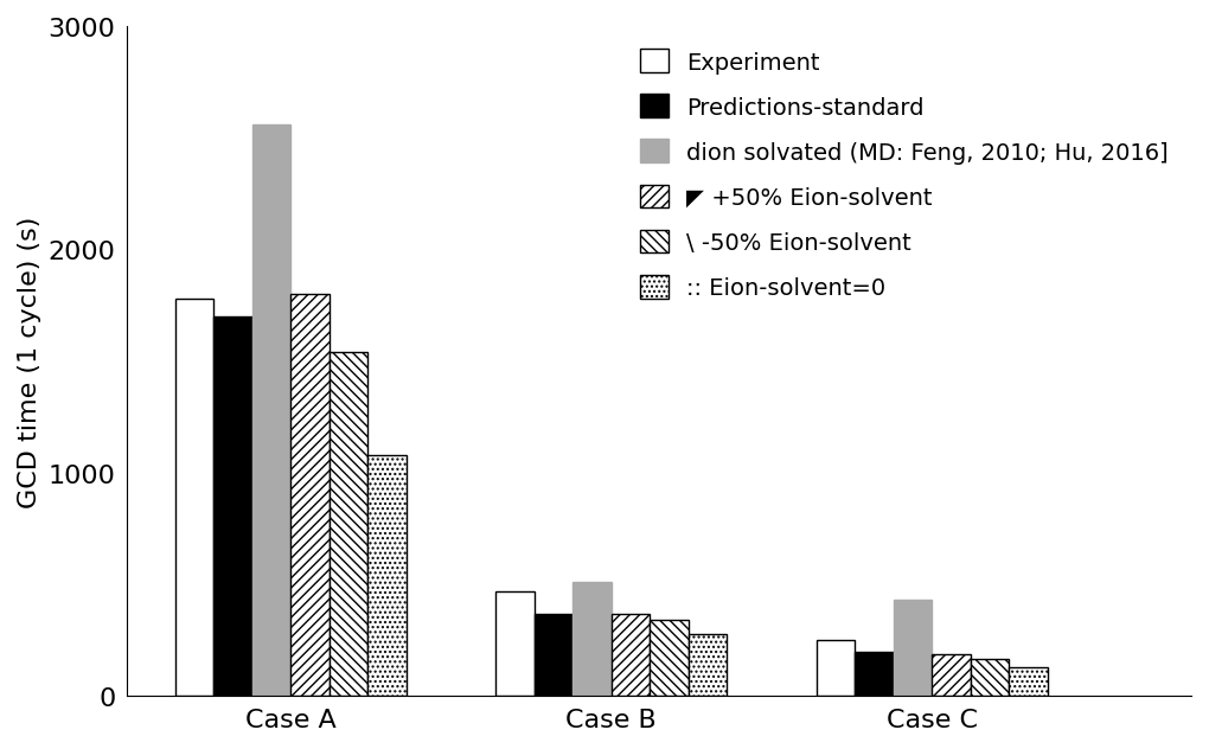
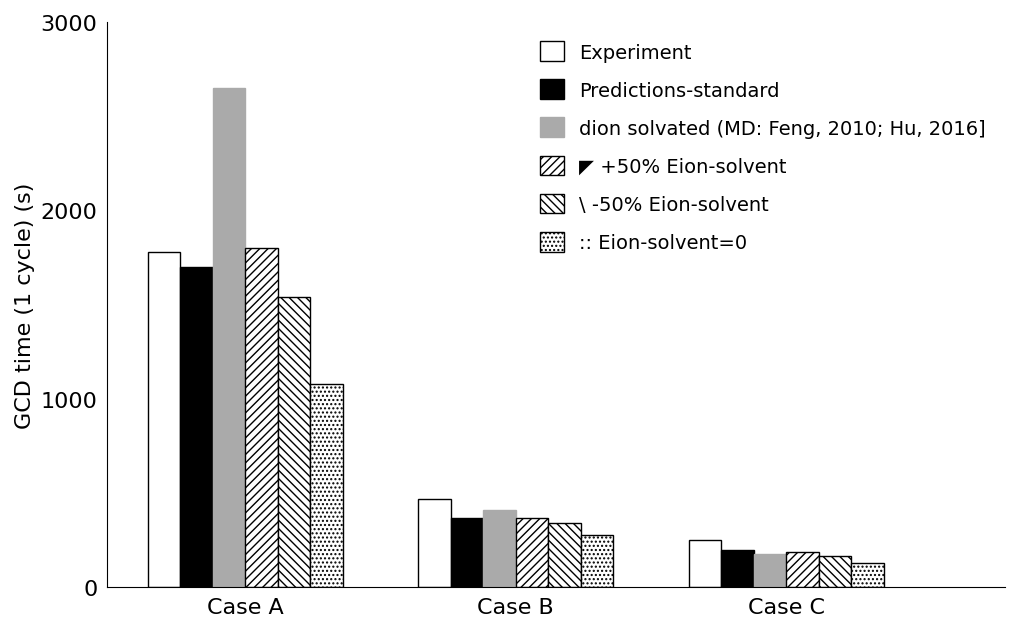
dion solvated (MD: Feng, 2010; Hu, 2016]/Case A: 2560 -> 2650
dion solvated (MD: Feng, 2010; Hu, 2016]/Case B: 510 -> 410
dion solvated (MD: Feng, 2010; Hu, 2016]/Case C: 430 -> 180
